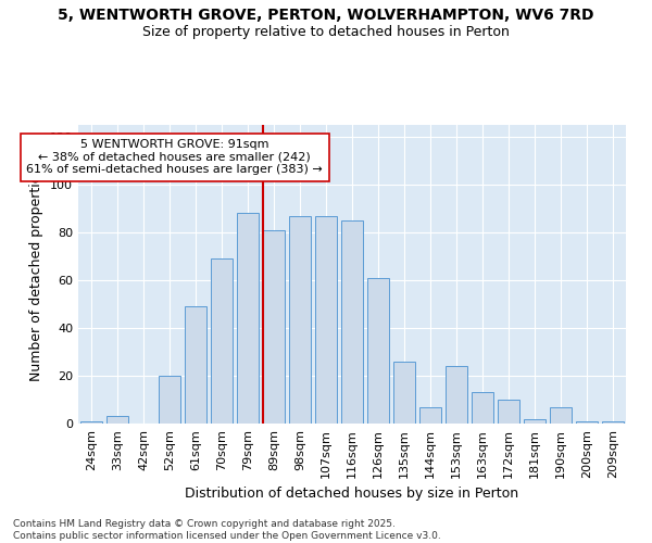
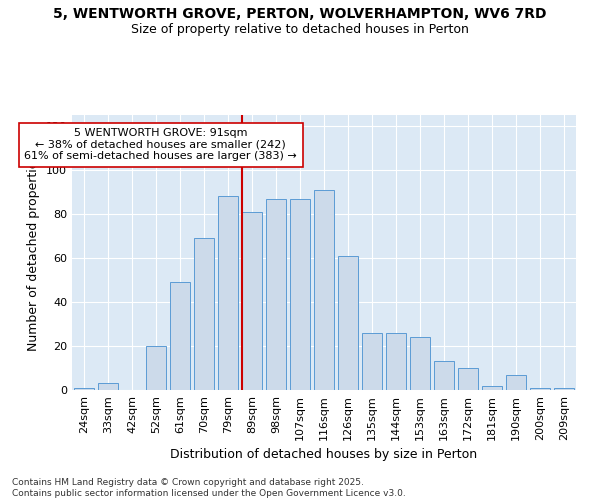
116sqm: 85 -> 91
144sqm: 7 -> 26
